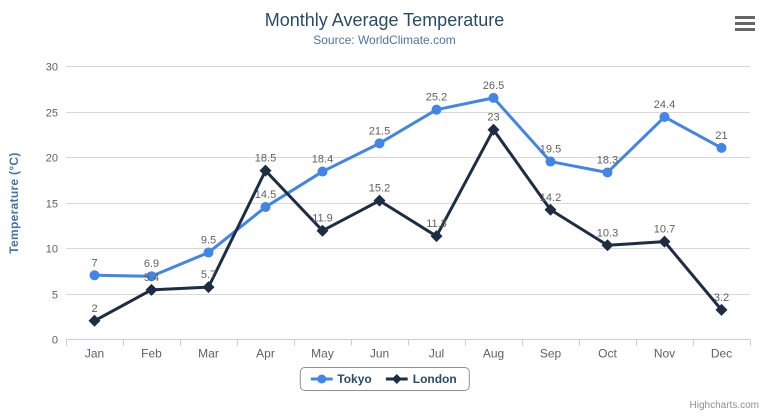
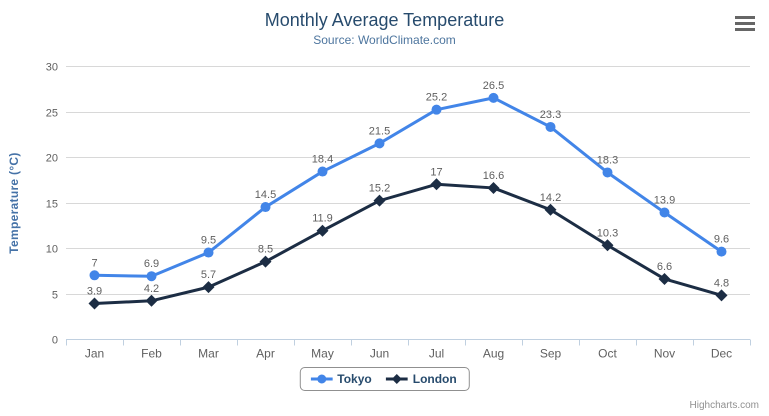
London/Jan: 2 -> 3.9
London/Feb: 5.4 -> 4.2
London/Apr: 18.5 -> 8.5
London/Jul: 11.3 -> 17
London/Aug: 23 -> 16.6
Tokyo/Sep: 19.5 -> 23.3
Tokyo/Nov: 24.4 -> 13.9
London/Nov: 10.7 -> 6.6
Tokyo/Dec: 21 -> 9.6
London/Dec: 3.2 -> 4.8
